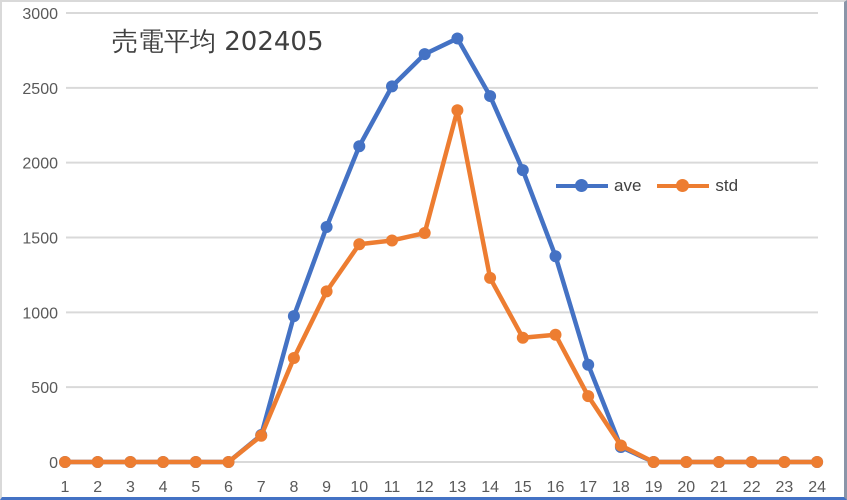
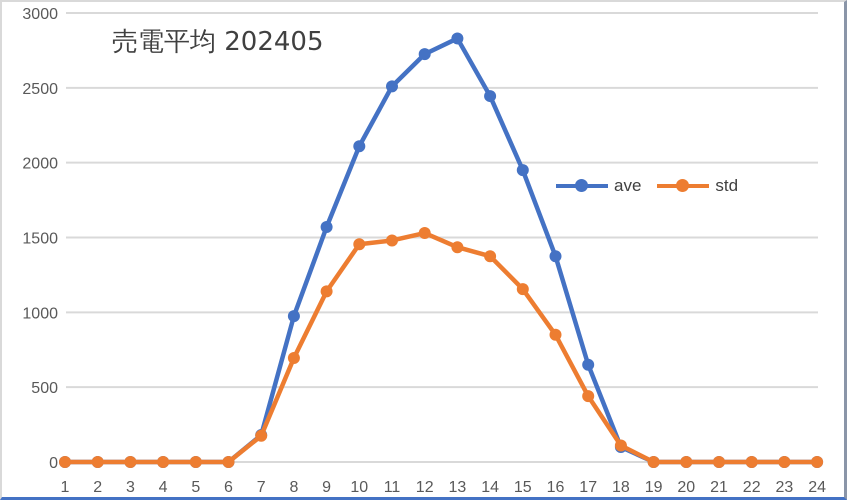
std/13: 2350 -> 1440
std/14: 1230 -> 1380
std/15: 830 -> 1160
